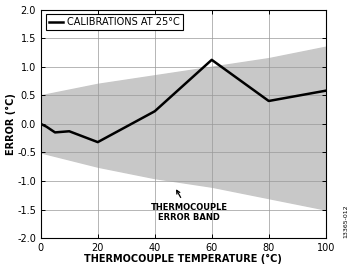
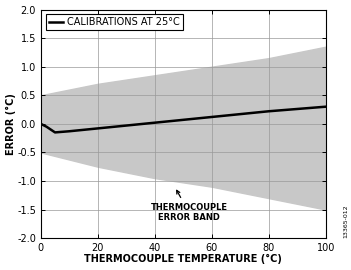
CALIBRATIONS AT 25°C/20: -0.32 -> -0.08
CALIBRATIONS AT 25°C/40: 0.22 -> 0.02
CALIBRATIONS AT 25°C/60: 1.12 -> 0.12
CALIBRATIONS AT 25°C/80: 0.40 -> 0.22
CALIBRATIONS AT 25°C/100: 0.58 -> 0.30
